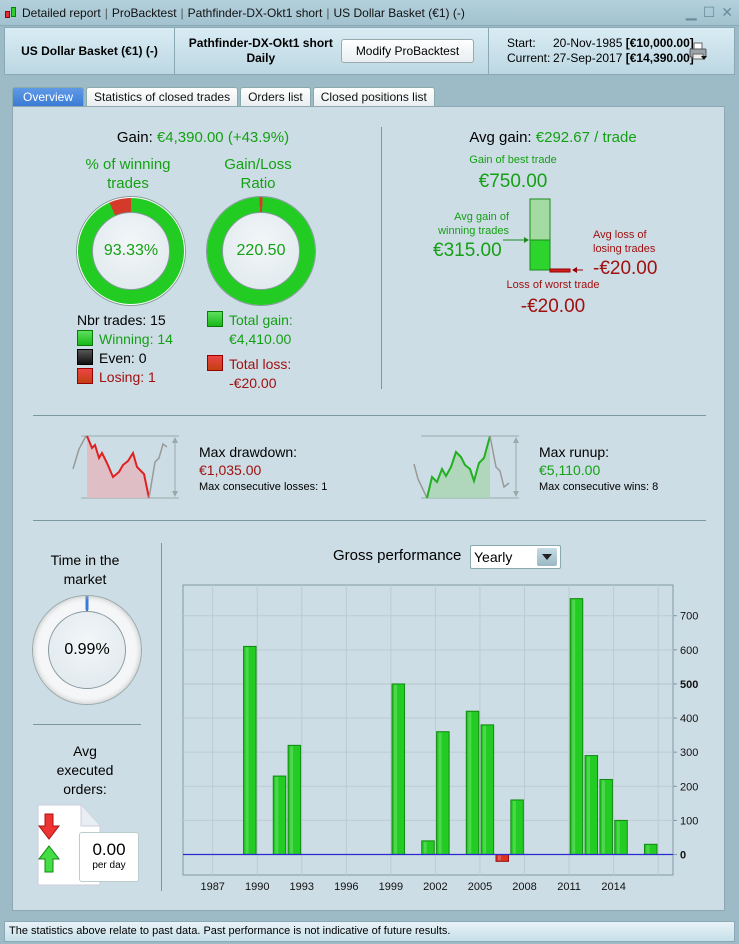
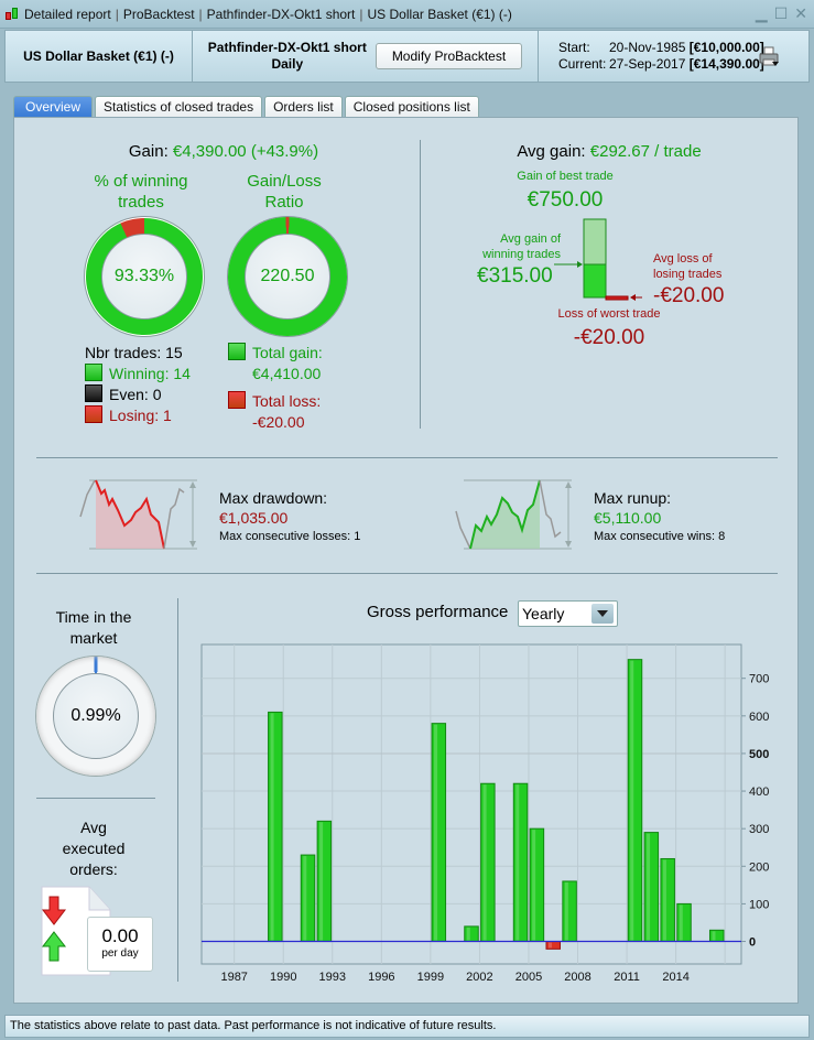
1999: 500 -> 580
2002: 360 -> 420
2005: 380 -> 300
